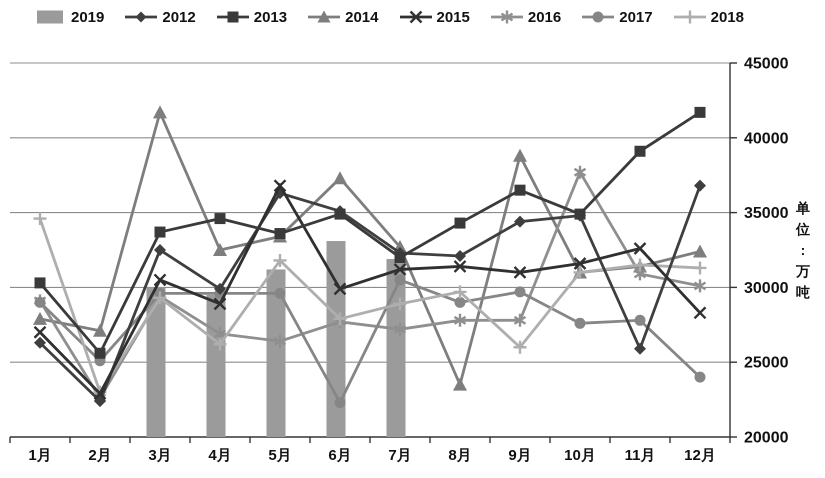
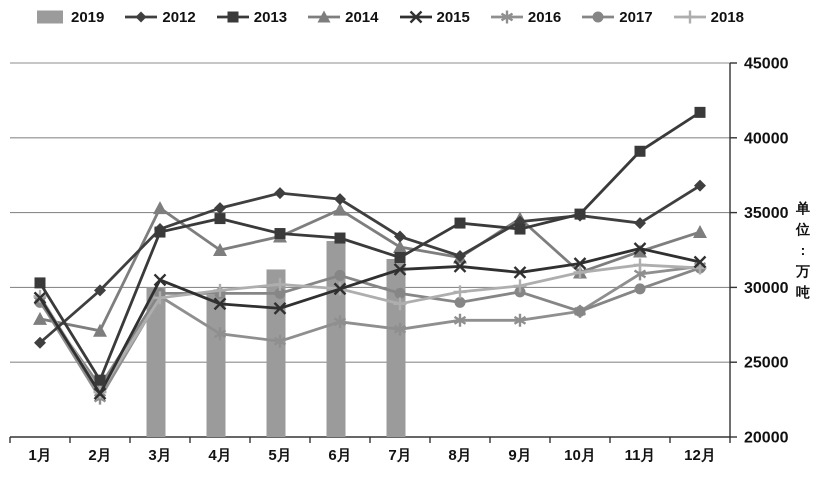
2015/1月: 27000 -> 29300
2018/1月: 34600 -> 29400
2012/2月: 22400 -> 29800
2013/2月: 25600 -> 23800
2017/2月: 25100 -> 23400
2012/3月: 32500 -> 33900
2014/3月: 41700 -> 35300
2012/4月: 29900 -> 35300
2018/4月: 26200 -> 29800
2015/5月: 36800 -> 28600
2018/5月: 31800 -> 30200
2012/6月: 35100 -> 35900
2013/6月: 34900 -> 33300
2014/6月: 37300 -> 35200
2017/6月: 22300 -> 30800
2018/6月: 27900 -> 29900
2012/7月: 32300 -> 33400
2017/7月: 30500 -> 29600
2014/8月: 23500 -> 32000
2013/9月: 36500 -> 33900
2014/9月: 38800 -> 34600
2018/9月: 26000 -> 30100
2016/10月: 37700 -> 28400
2017/10月: 27600 -> 28400
2012/11月: 25900 -> 34300
2014/11月: 31400 -> 32400
2017/11月: 27800 -> 29900
2014/12月: 32400 -> 33700
2015/12月: 28300 -> 31700
2016/12月: 30100 -> 31400
2017/12月: 24000 -> 31300
